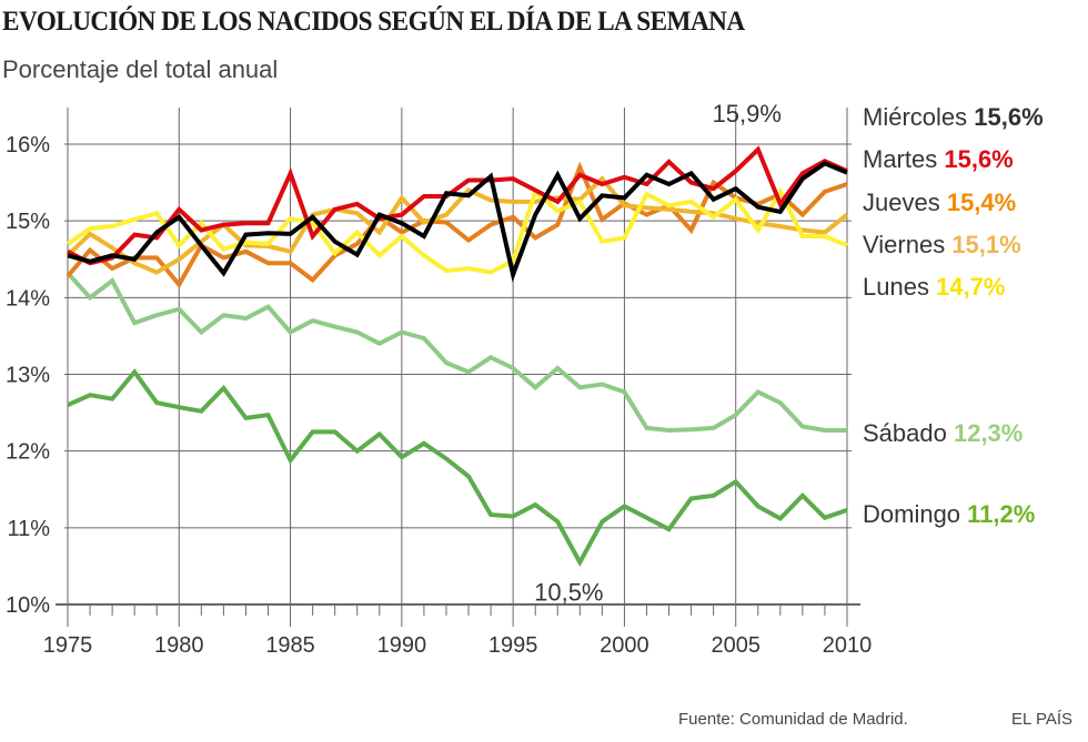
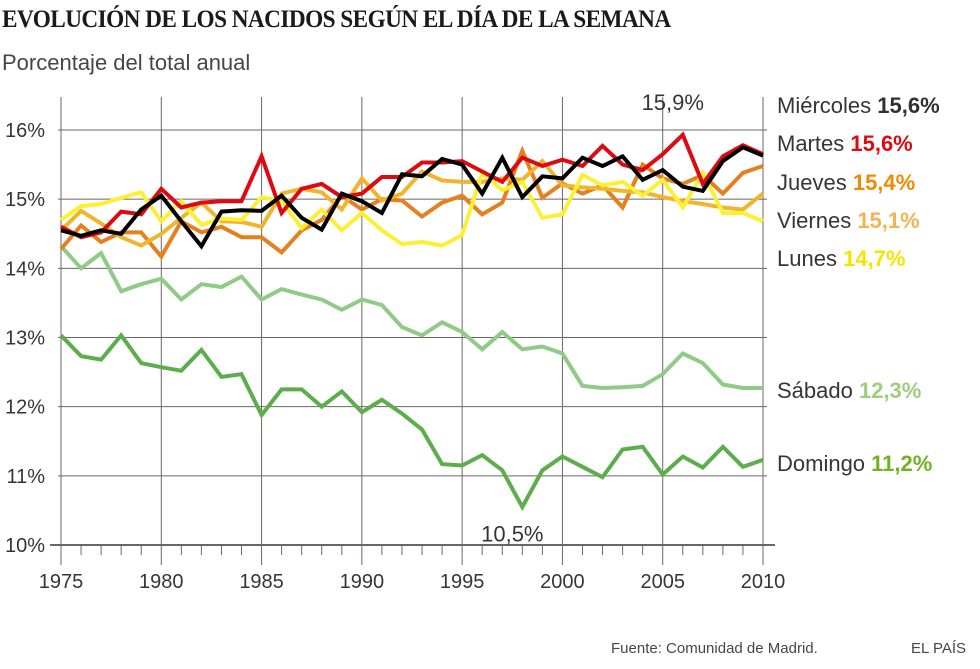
Domingo/1975: 12.6% -> 13.0%
Miércoles/1995: 14.3% -> 15.5%
Domingo/2005: 11.6% -> 11.0%
